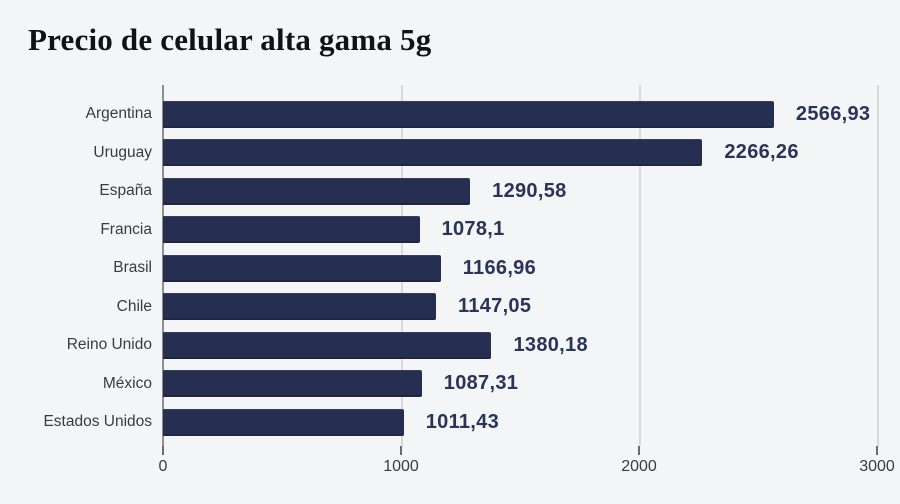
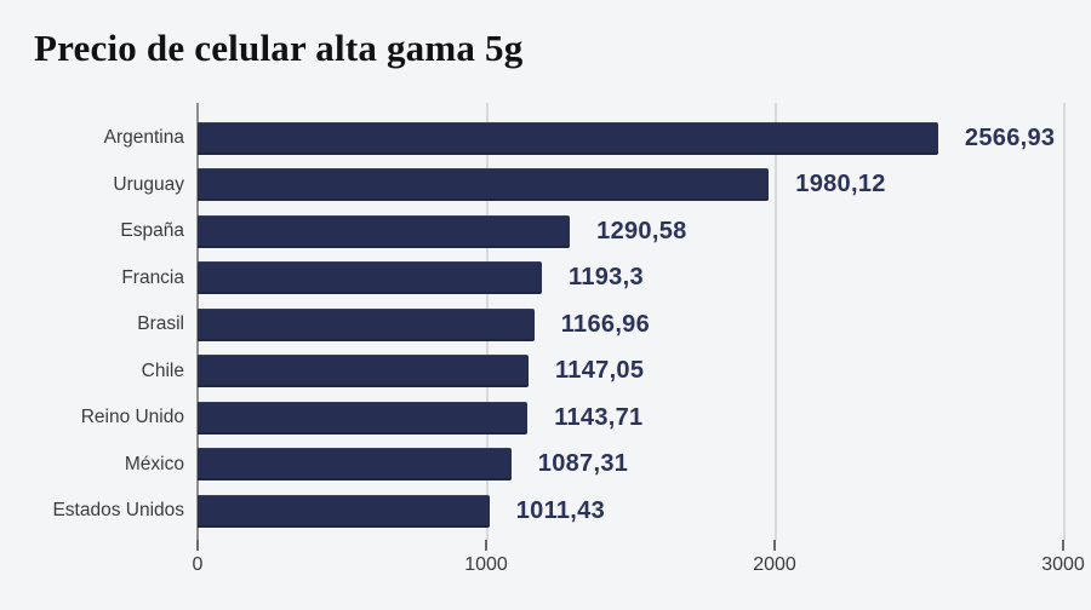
Uruguay: 2266,26 -> 1980,12
Francia: 1078,1 -> 1193,3
Reino Unido: 1380,18 -> 1143,71
